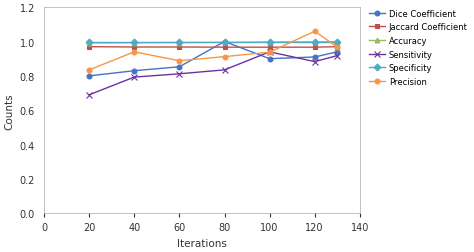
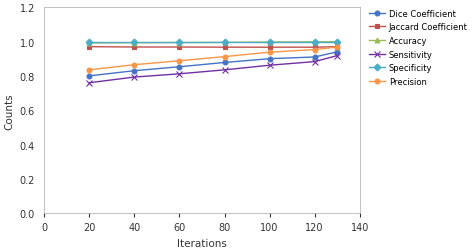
Sensitivity/20: 0.69 -> 0.76
Precision/40: 0.94 -> 0.86
Dice Coefficient/80: 1.00 -> 0.88
Sensitivity/100: 0.94 -> 0.86
Precision/120: 1.06 -> 0.95
